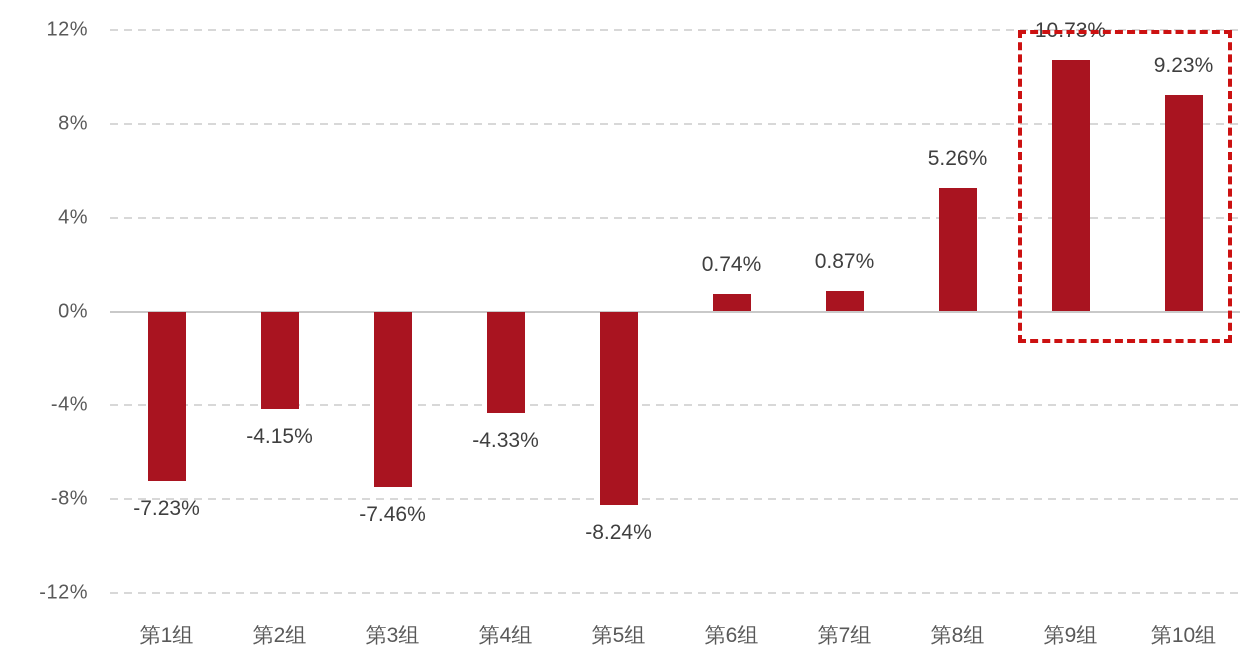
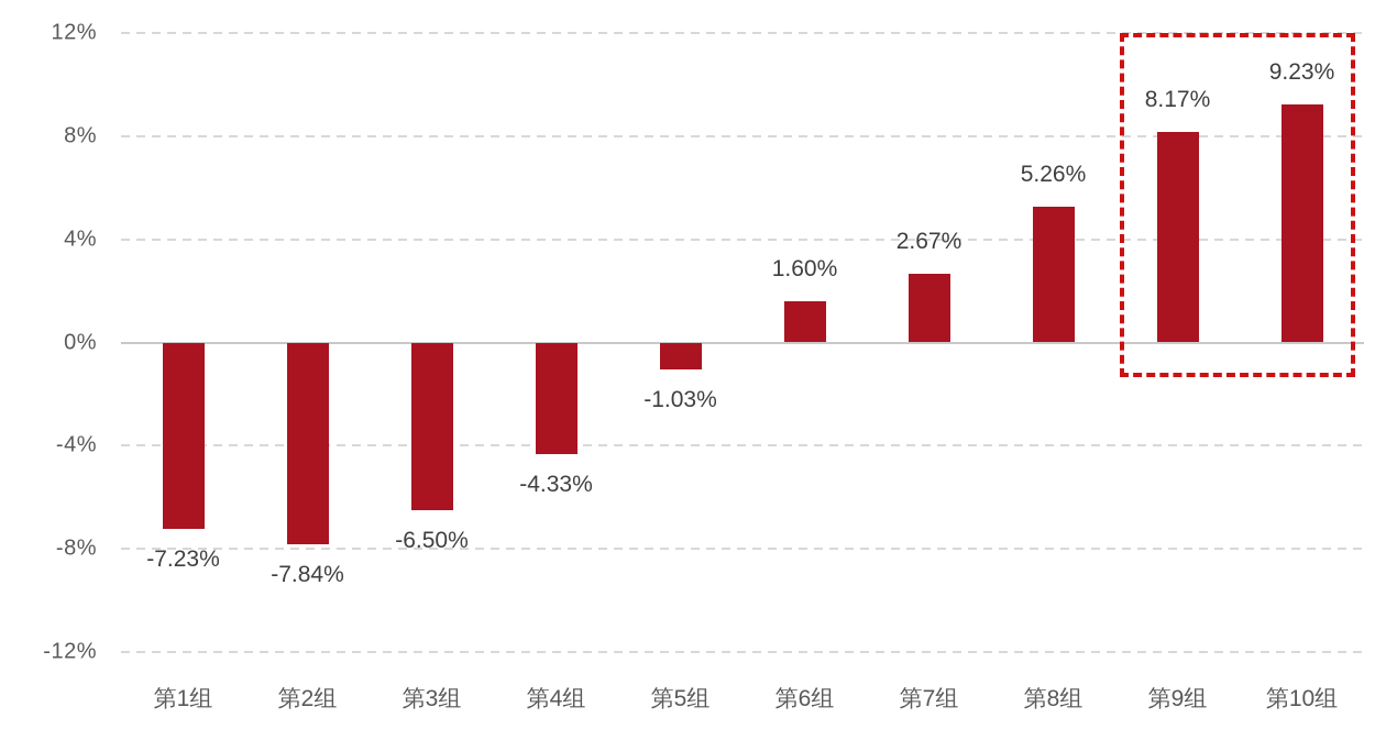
第2组: -4.15% -> -7.84%
第3组: -7.46% -> -6.50%
第5组: -8.24% -> -1.03%
第6组: 0.74% -> 1.60%
第7组: 0.87% -> 2.67%
第9组: 10.73% -> 8.17%
